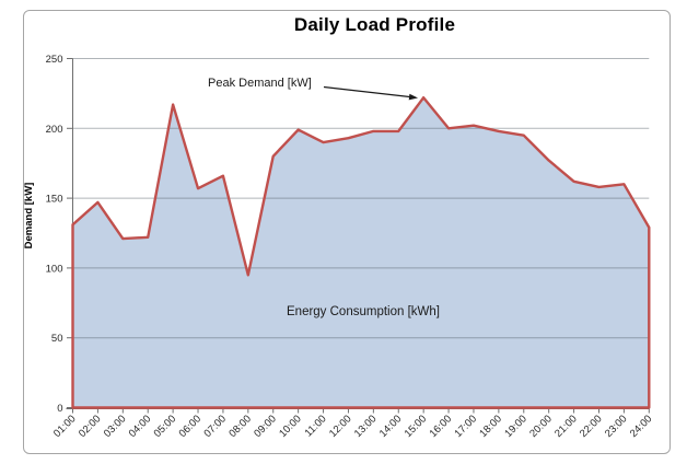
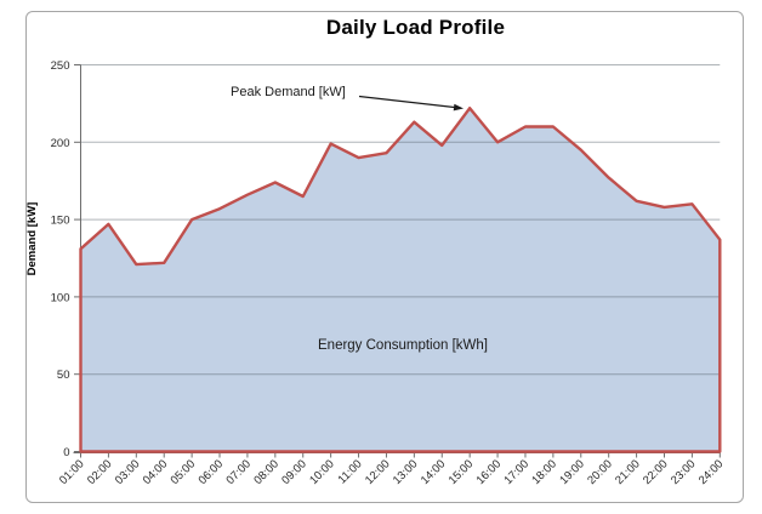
05:00: 217 -> 150
08:00: 95 -> 174
09:00: 180 -> 165
13:00: 198 -> 213
17:00: 202 -> 210
18:00: 198 -> 210
24:00: 129 -> 137
